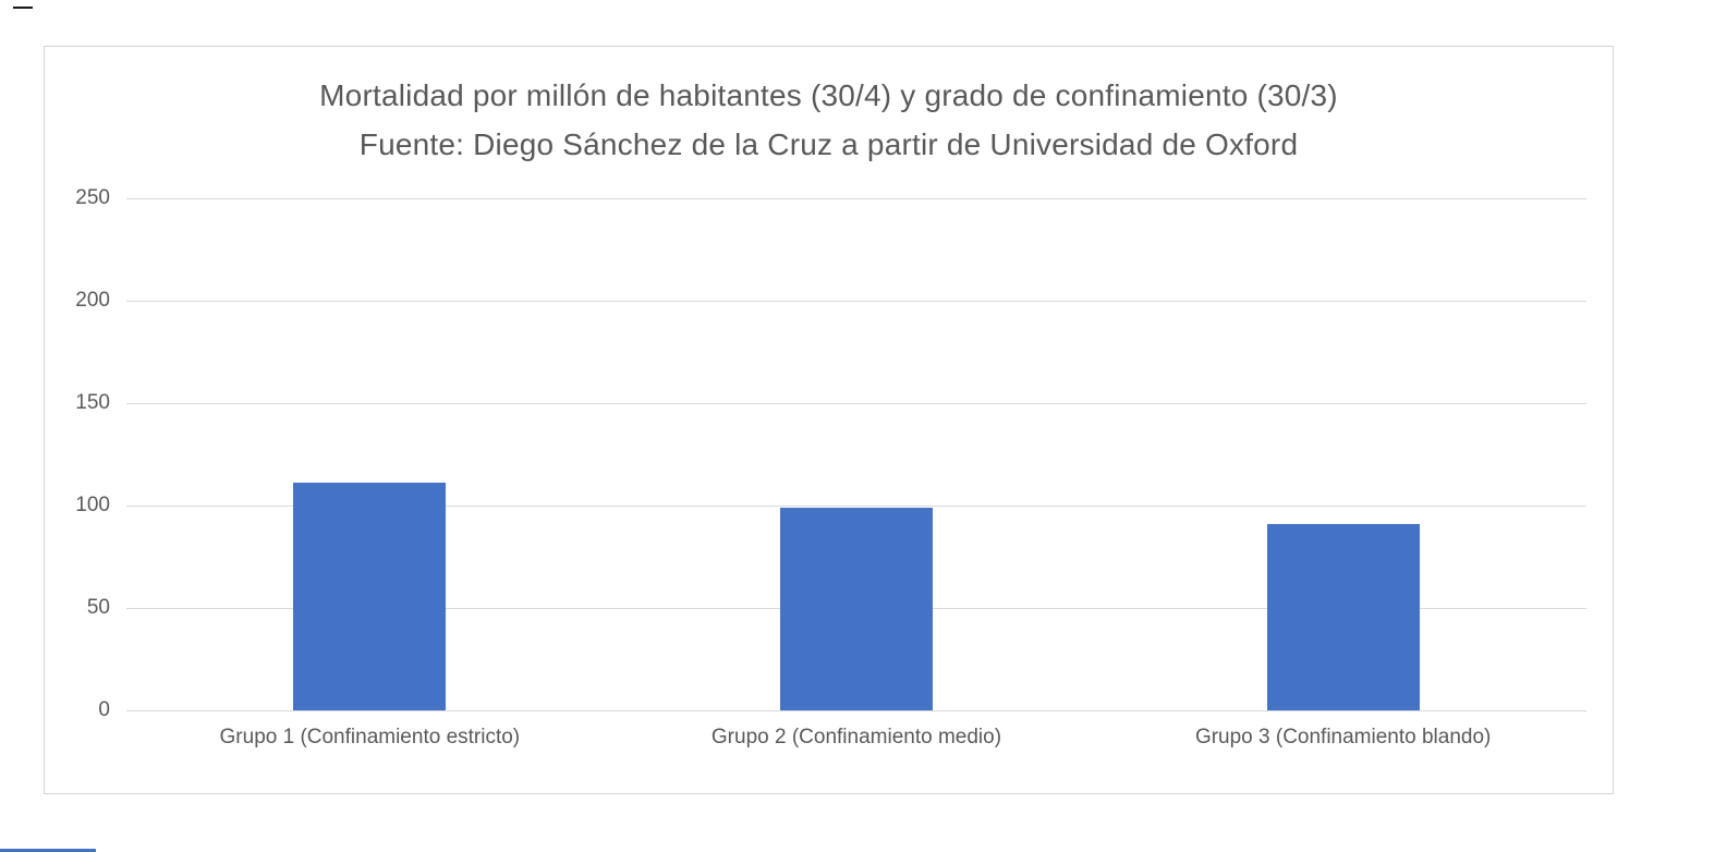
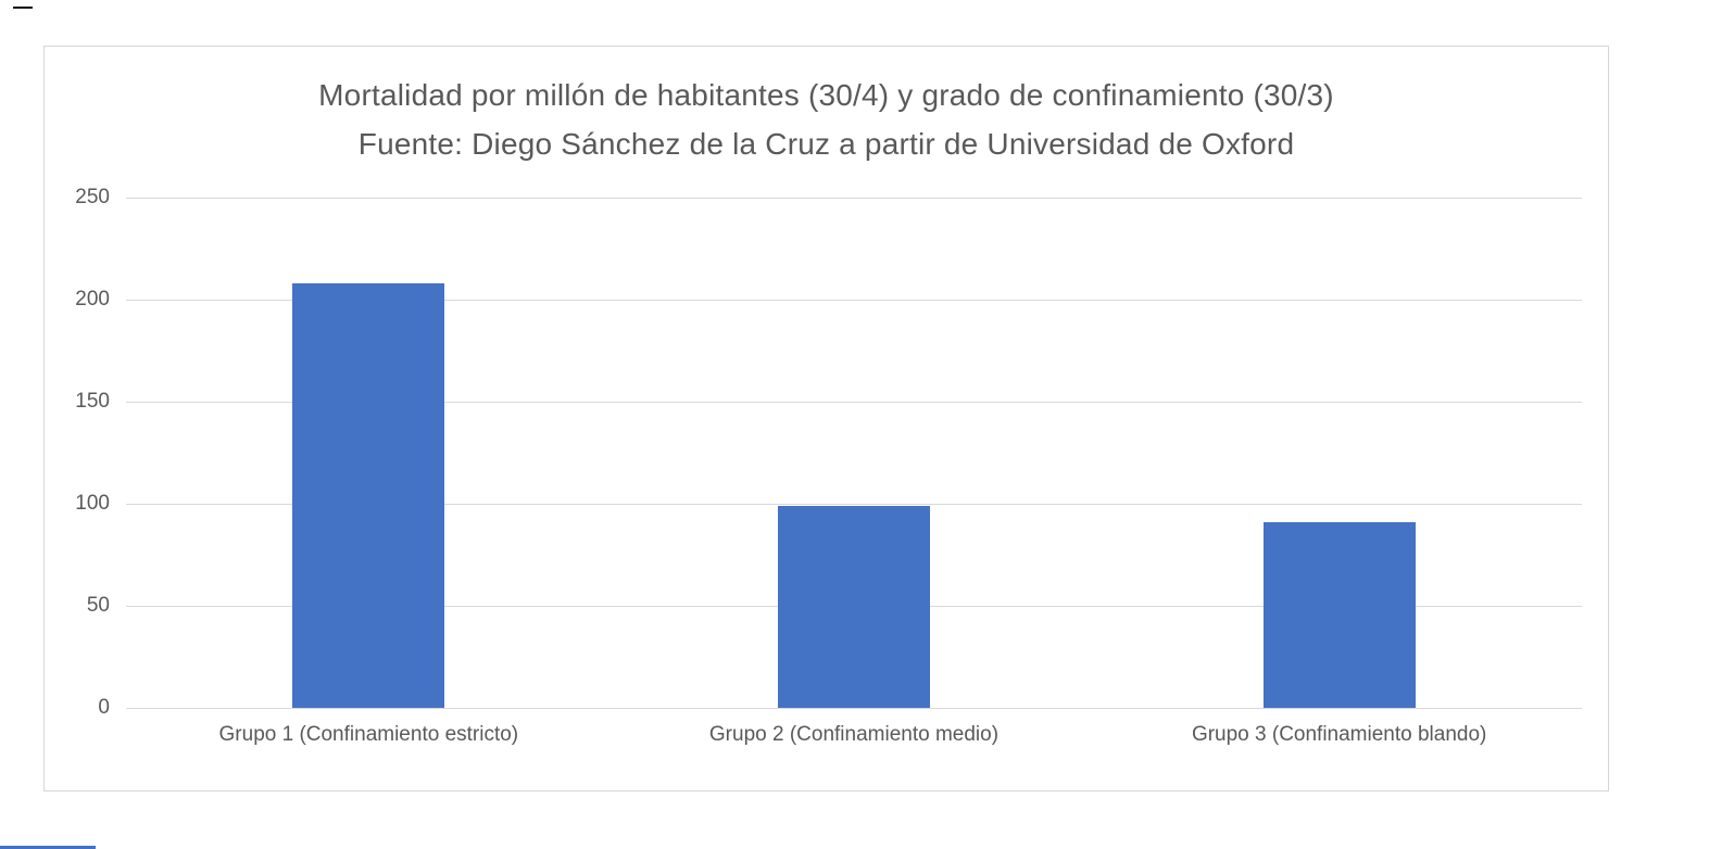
Grupo 1 (Confinamiento estricto): 111 -> 208
